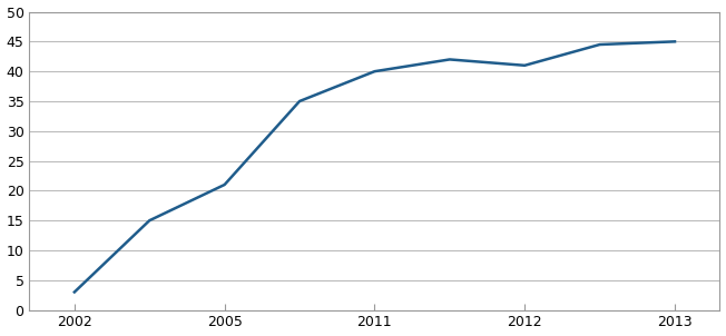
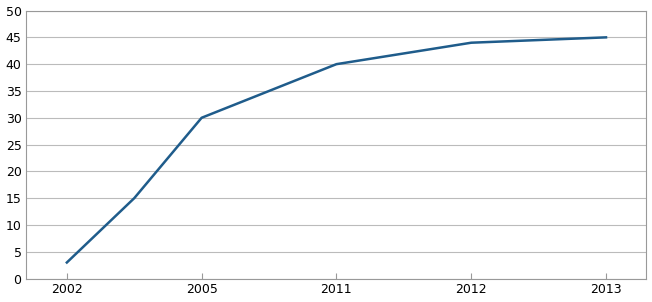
2005: 21.0 -> 30.0
2012: 41.0 -> 44.0
